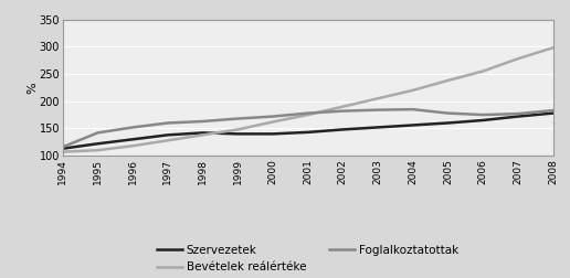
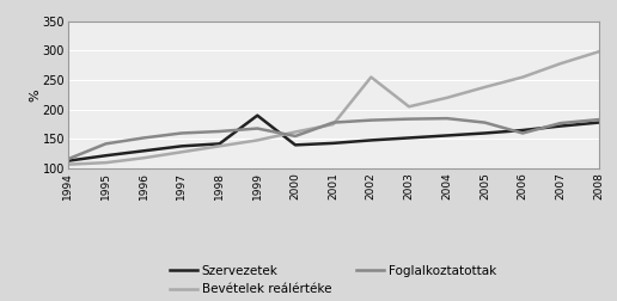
Szervezetek/1999: 140 -> 190
Foglalkoztatottak/2000: 172 -> 155
Bevételek reálértéke/2002: 190 -> 255
Foglalkoztatottak/2006: 175 -> 160
